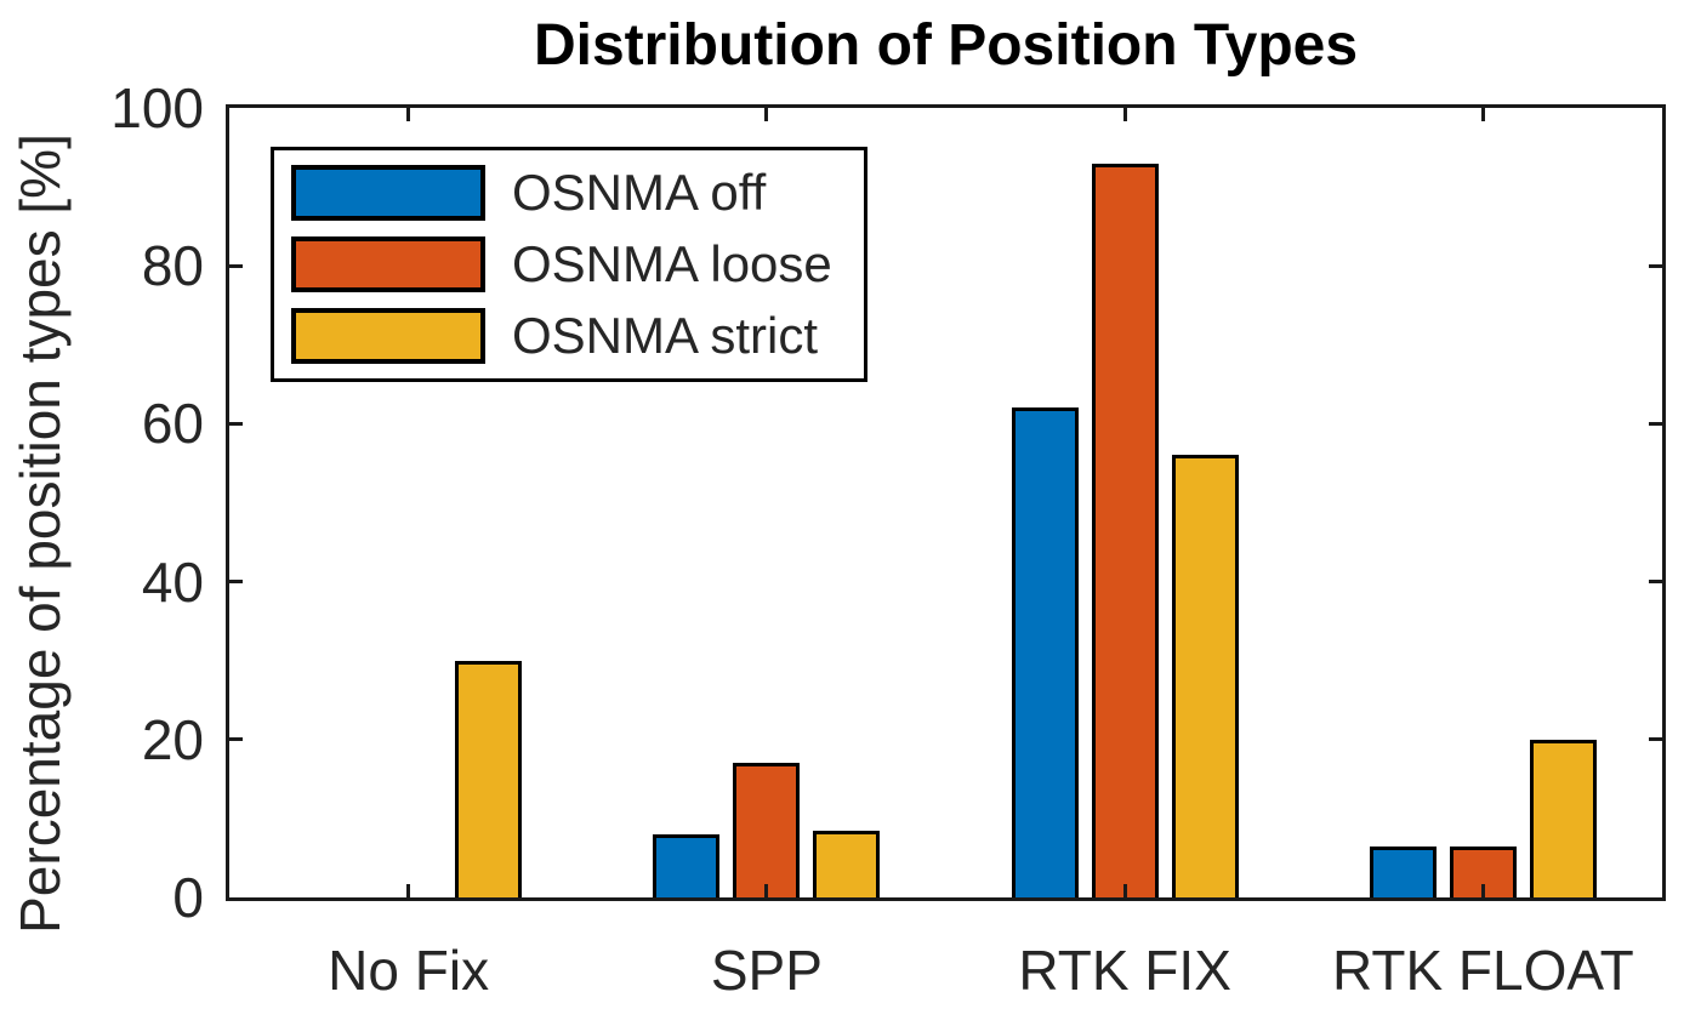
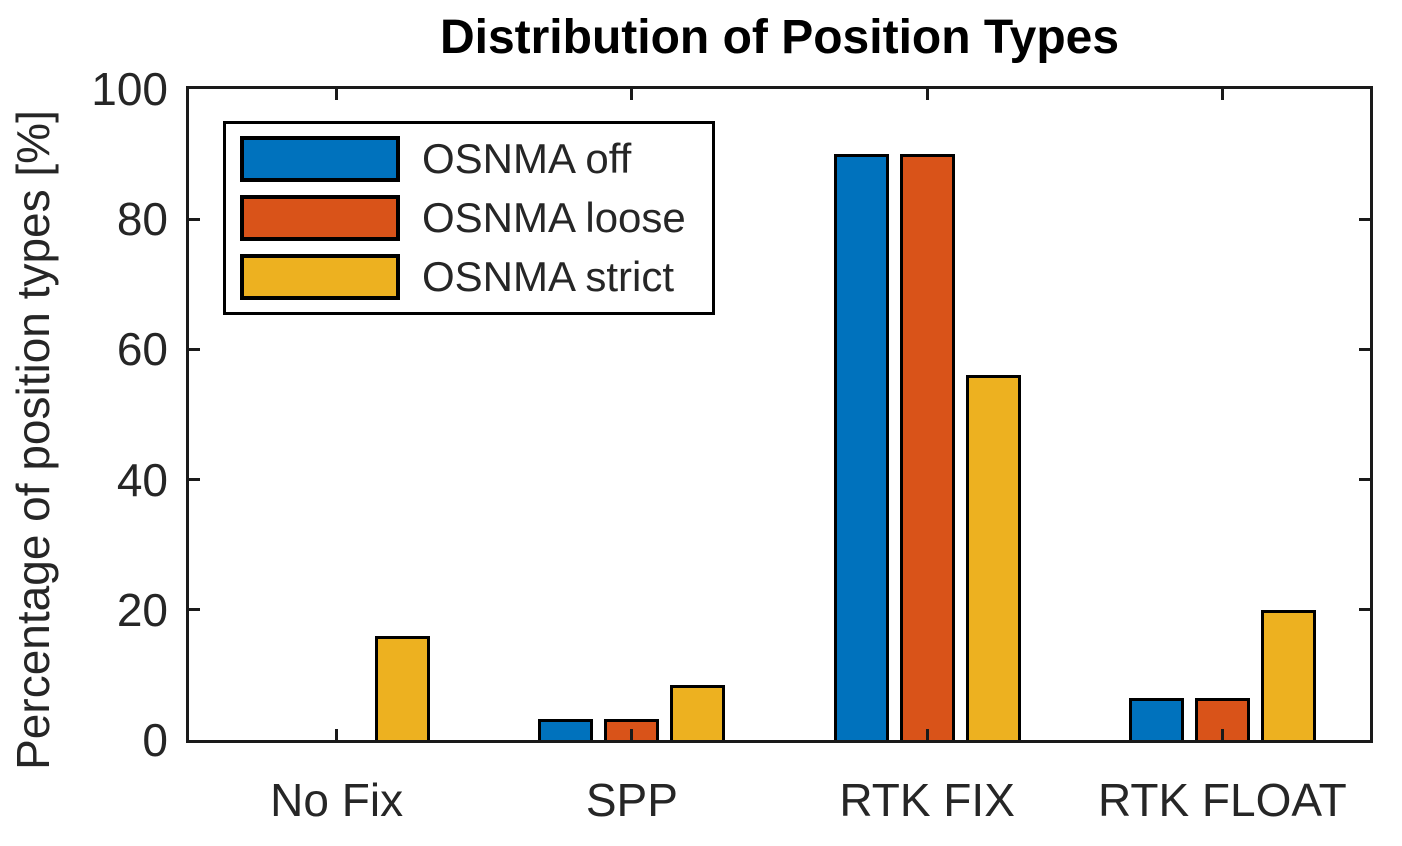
OSNMA strict/No Fix: 30 -> 16
OSNMA off/SPP: 8 -> 3
OSNMA loose/SPP: 17 -> 3
OSNMA off/RTK FIX: 62 -> 90
OSNMA loose/RTK FIX: 93 -> 90
